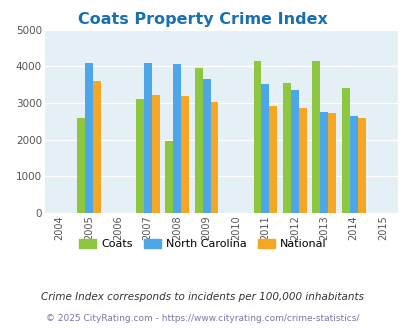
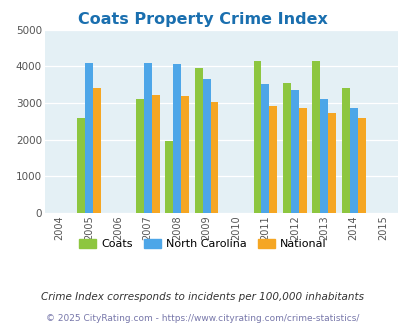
National/2005: 3600 -> 3420
North Carolina/2013: 2750 -> 3100
North Carolina/2014: 2650 -> 2870
